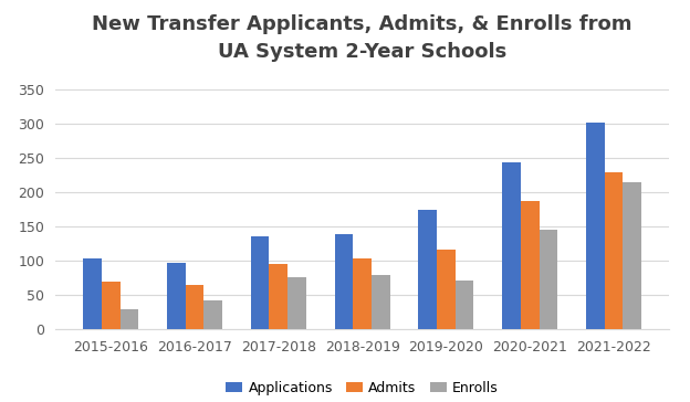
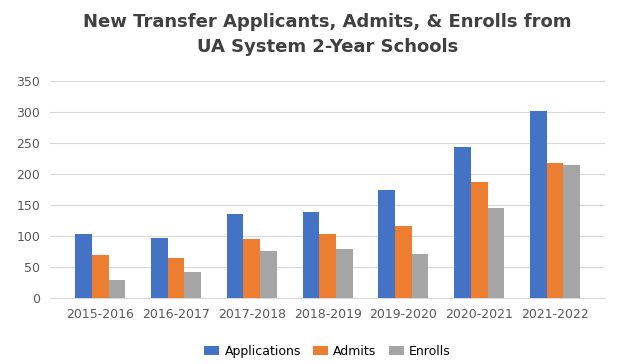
Admits/2021-2022: 230 -> 218
